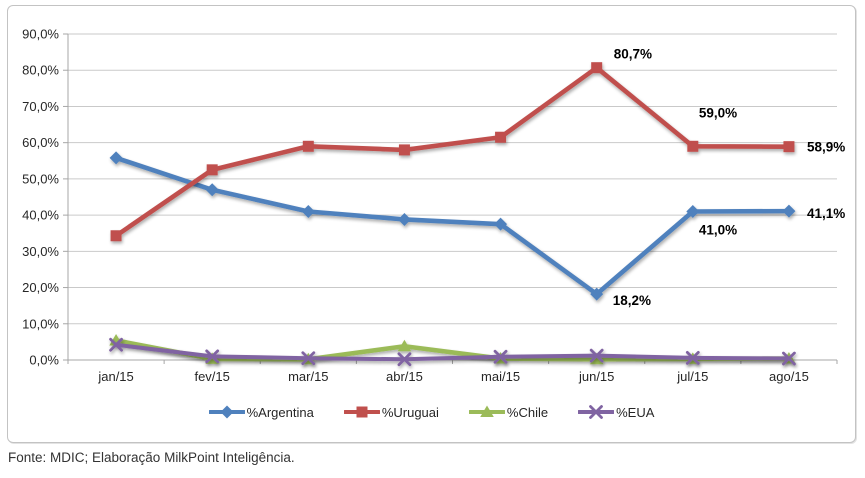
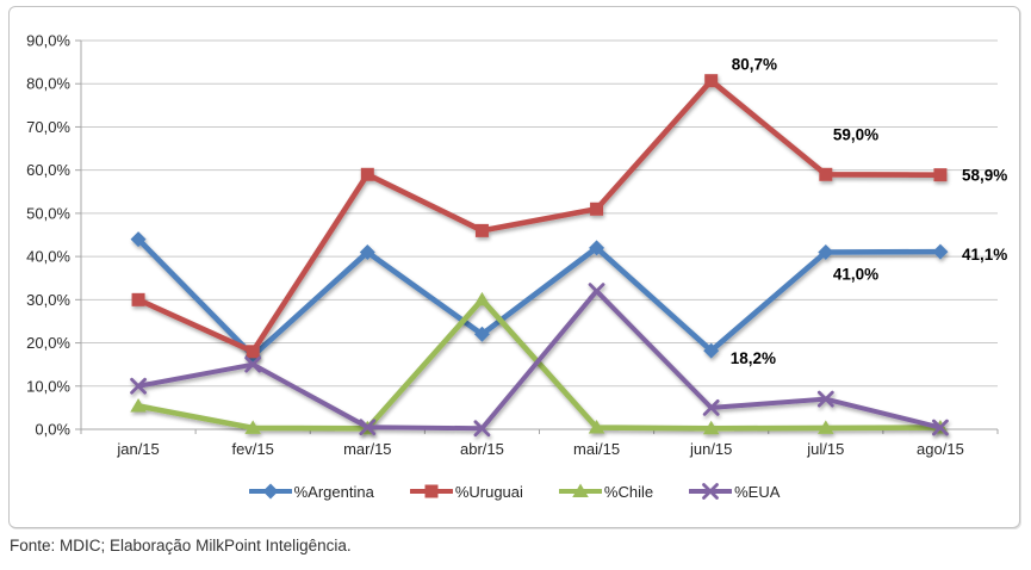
%Argentina/jan/15: 56% -> 44%
%Uruguai/jan/15: 34% -> 30%
%EUA/jan/15: 4% -> 10%
%Argentina/fev/15: 47% -> 17%
%Uruguai/fev/15: 52% -> 18%
%EUA/fev/15: 1% -> 15%
%Argentina/abr/15: 39% -> 22%
%Uruguai/abr/15: 58% -> 46%
%Chile/abr/15: 4% -> 30%
%Argentina/mai/15: 38% -> 42%
%Uruguai/mai/15: 62% -> 51%
%EUA/mai/15: 1% -> 32%
%EUA/jun/15: 1% -> 5%
%EUA/jul/15: 1% -> 7%
